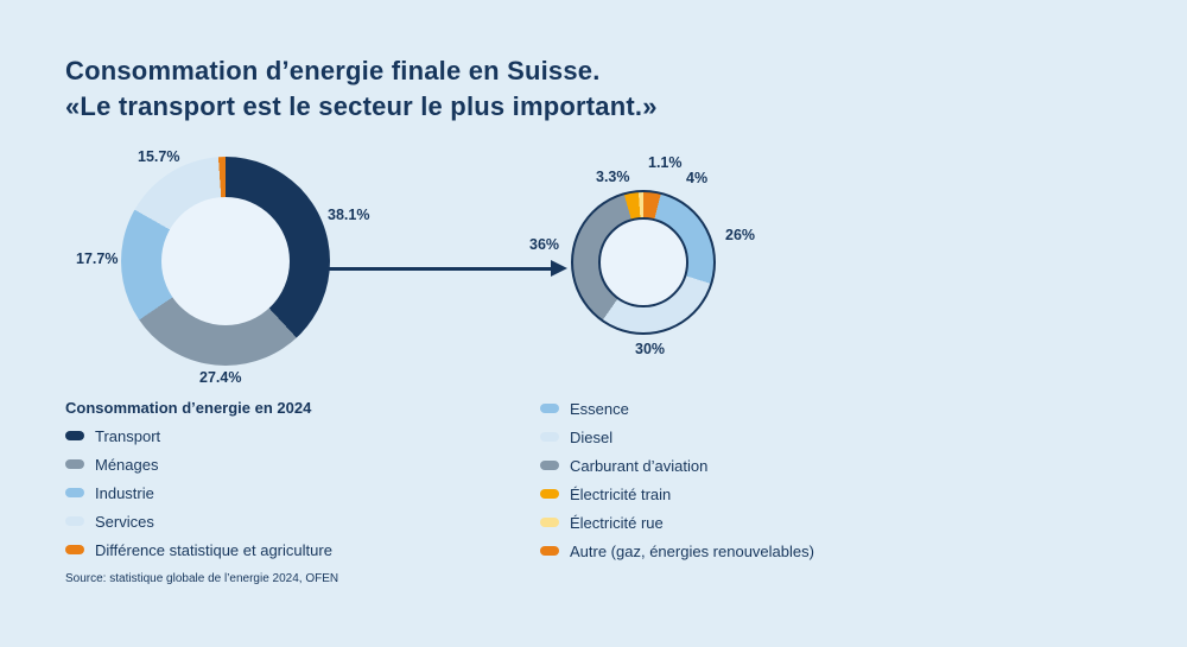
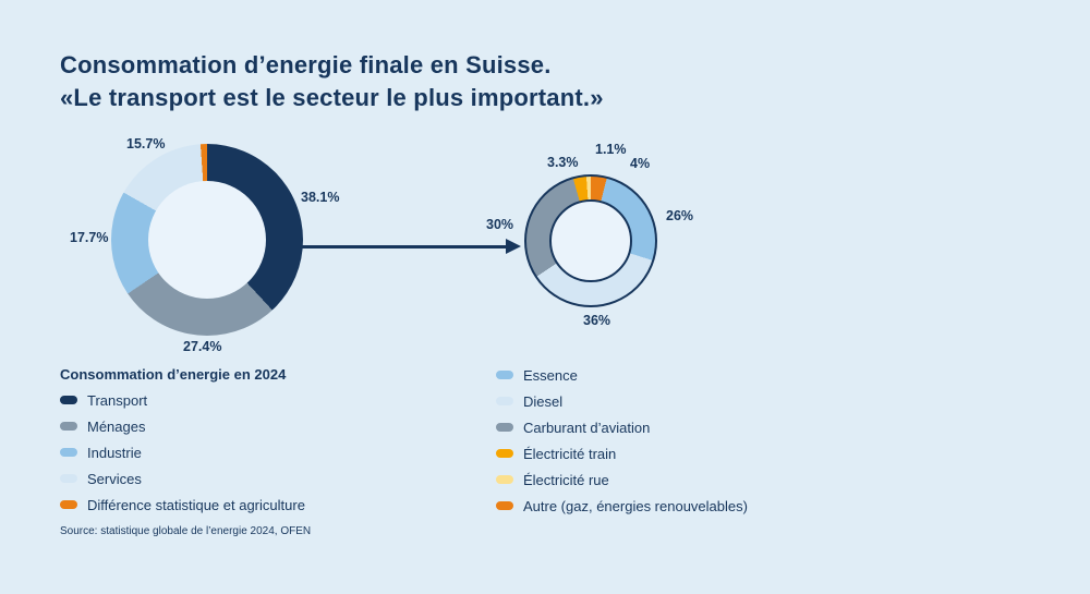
Transport/Diesel: 30% -> 36%
Transport/Carburant d’aviation: 36% -> 30%
